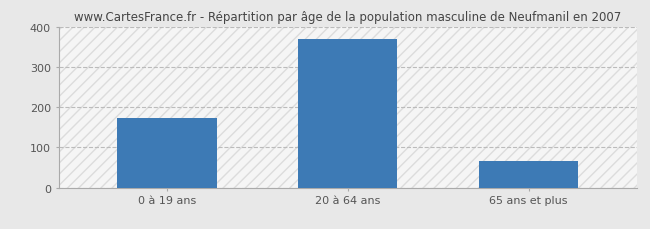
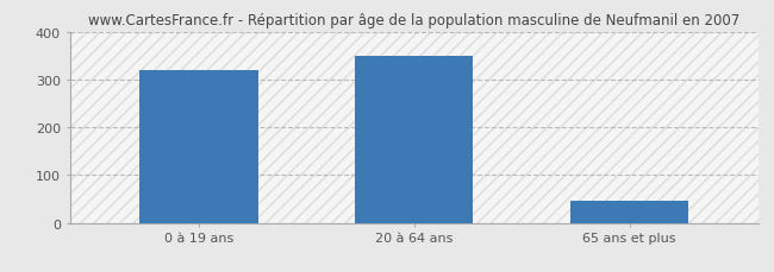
0 à 19 ans: 172 -> 320
20 à 64 ans: 370 -> 350
65 ans et plus: 65 -> 45
